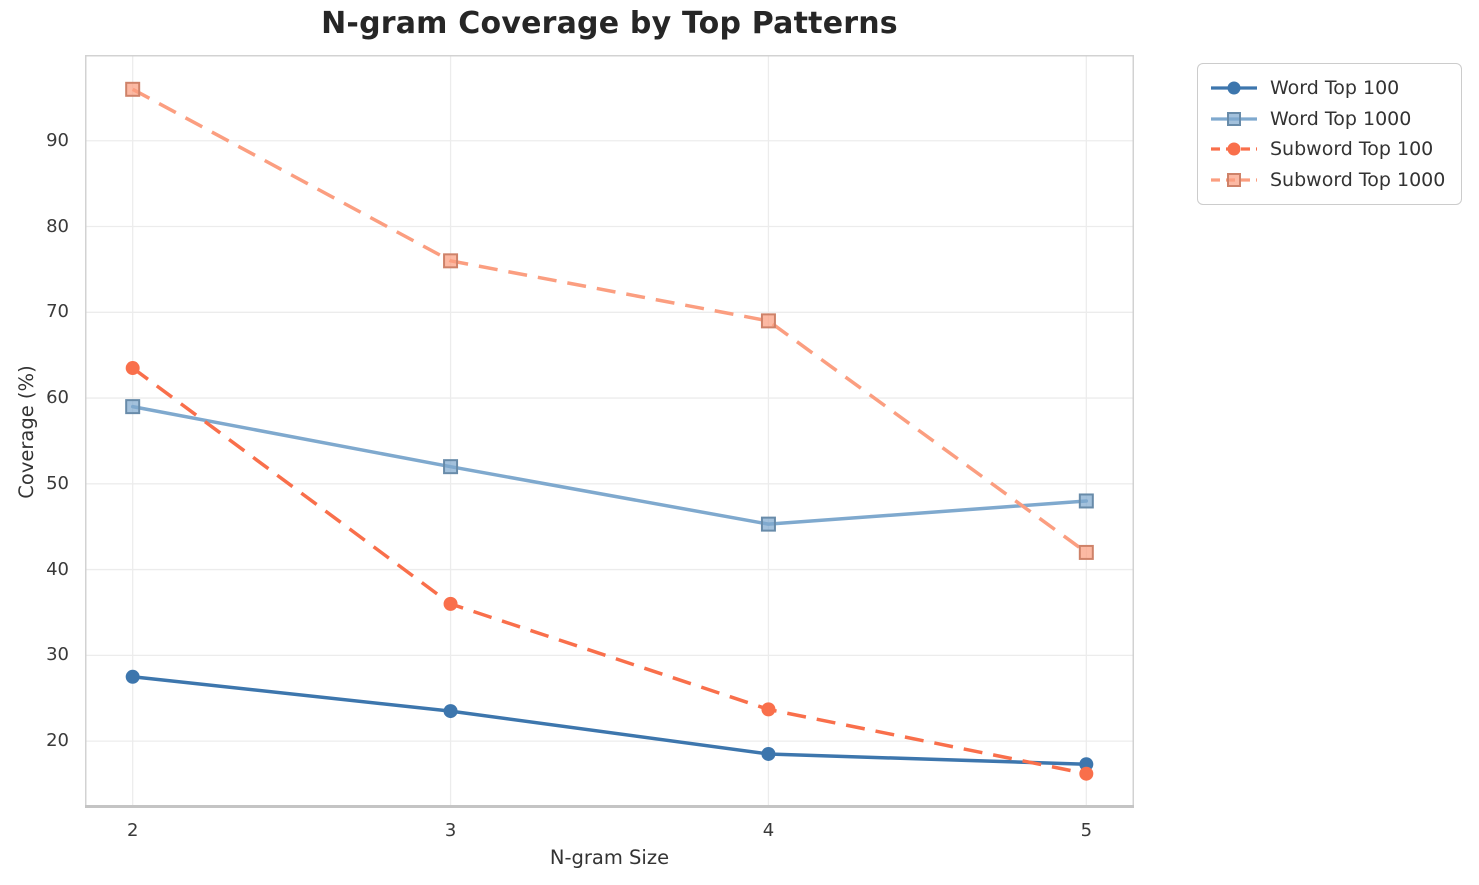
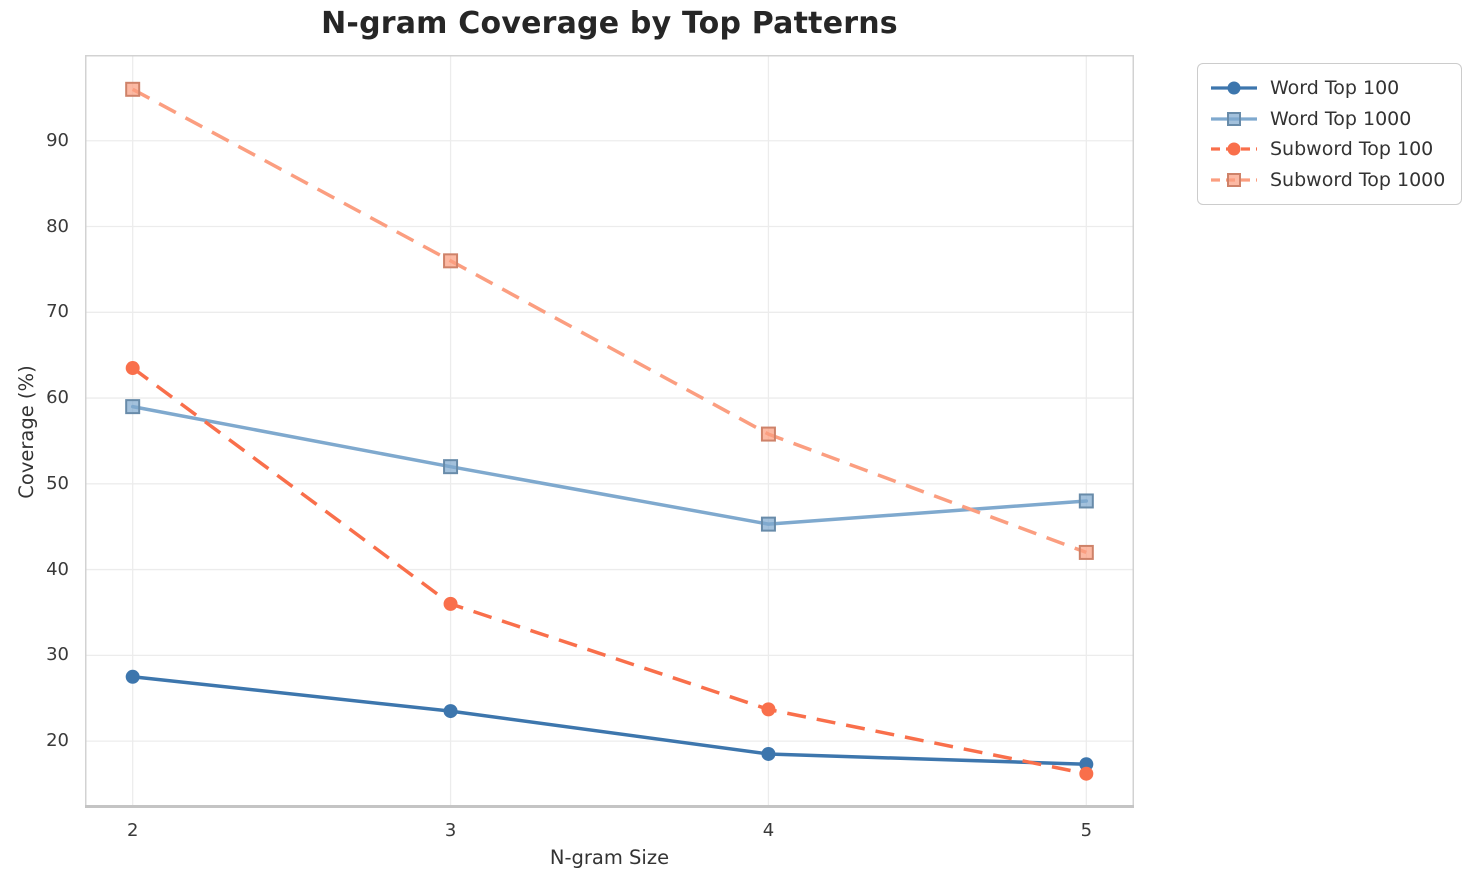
Subword Top 1000/4: 69 -> 56
